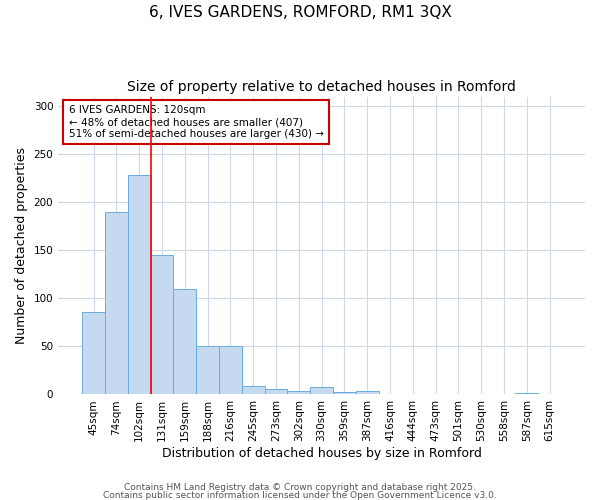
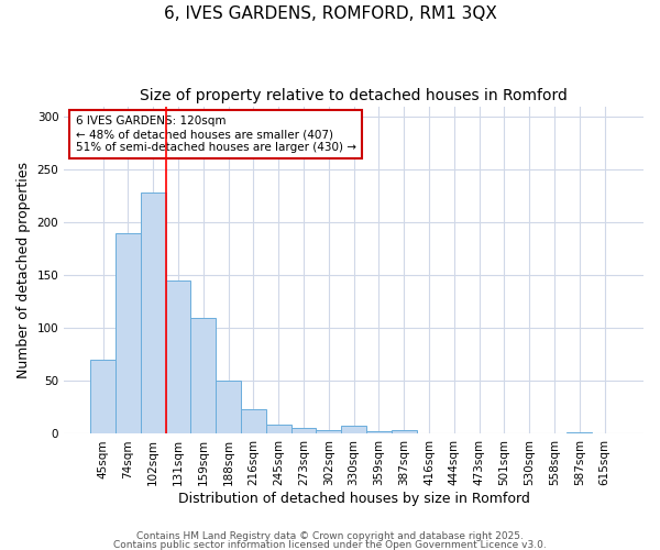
45sqm: 86 -> 70
216sqm: 50 -> 23
